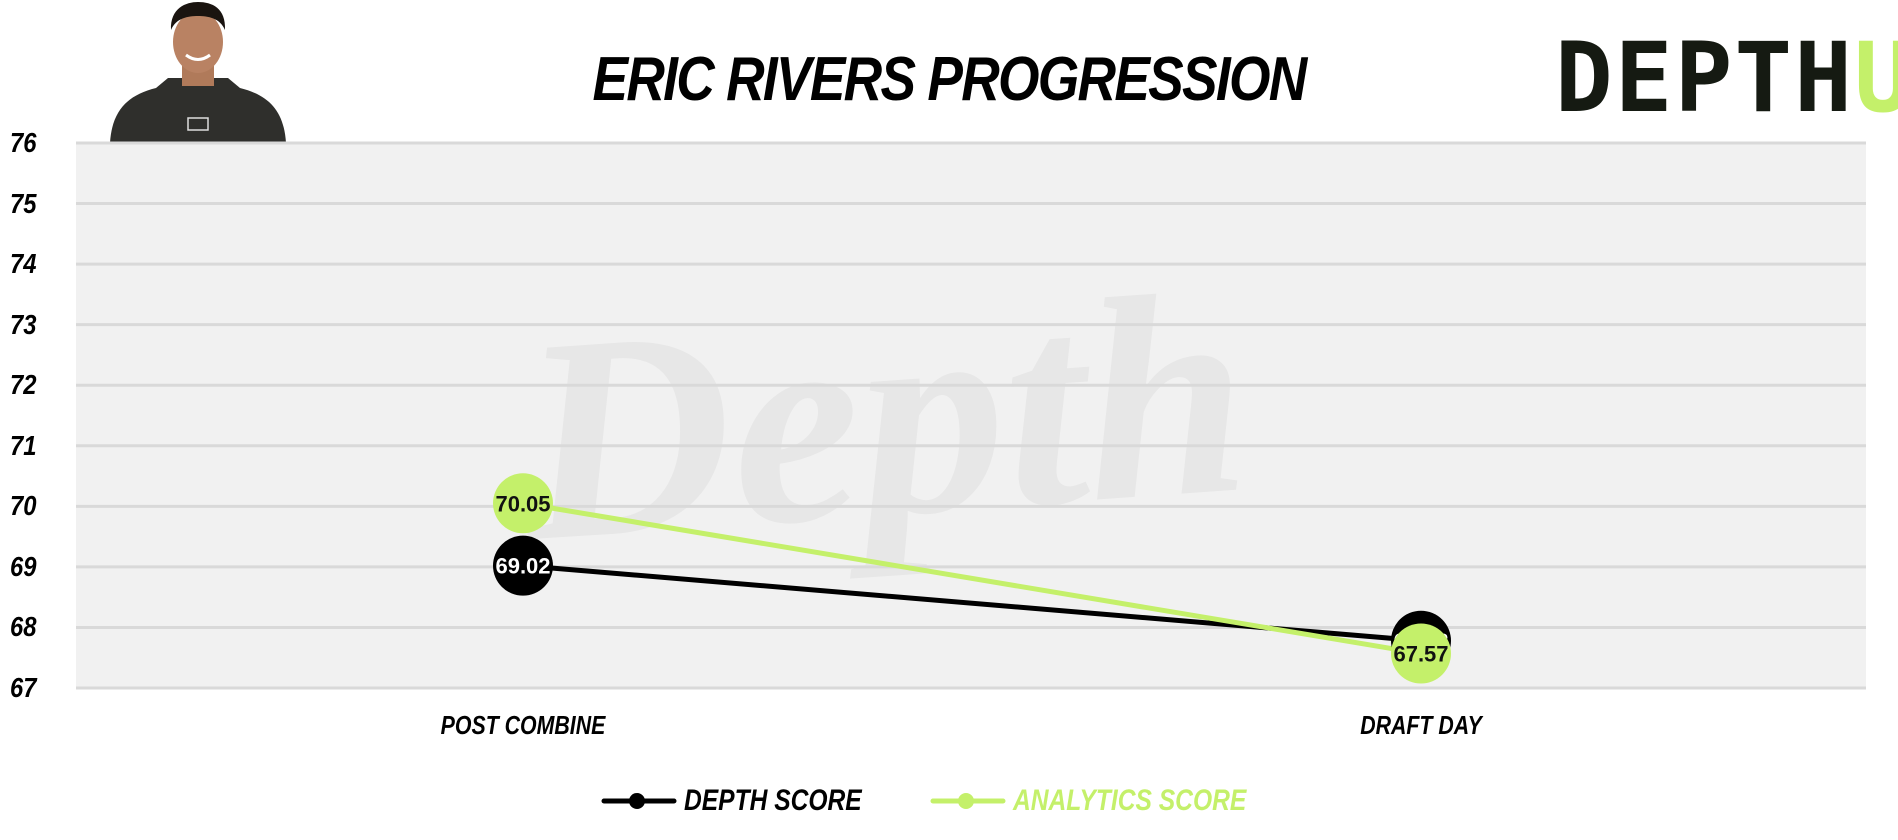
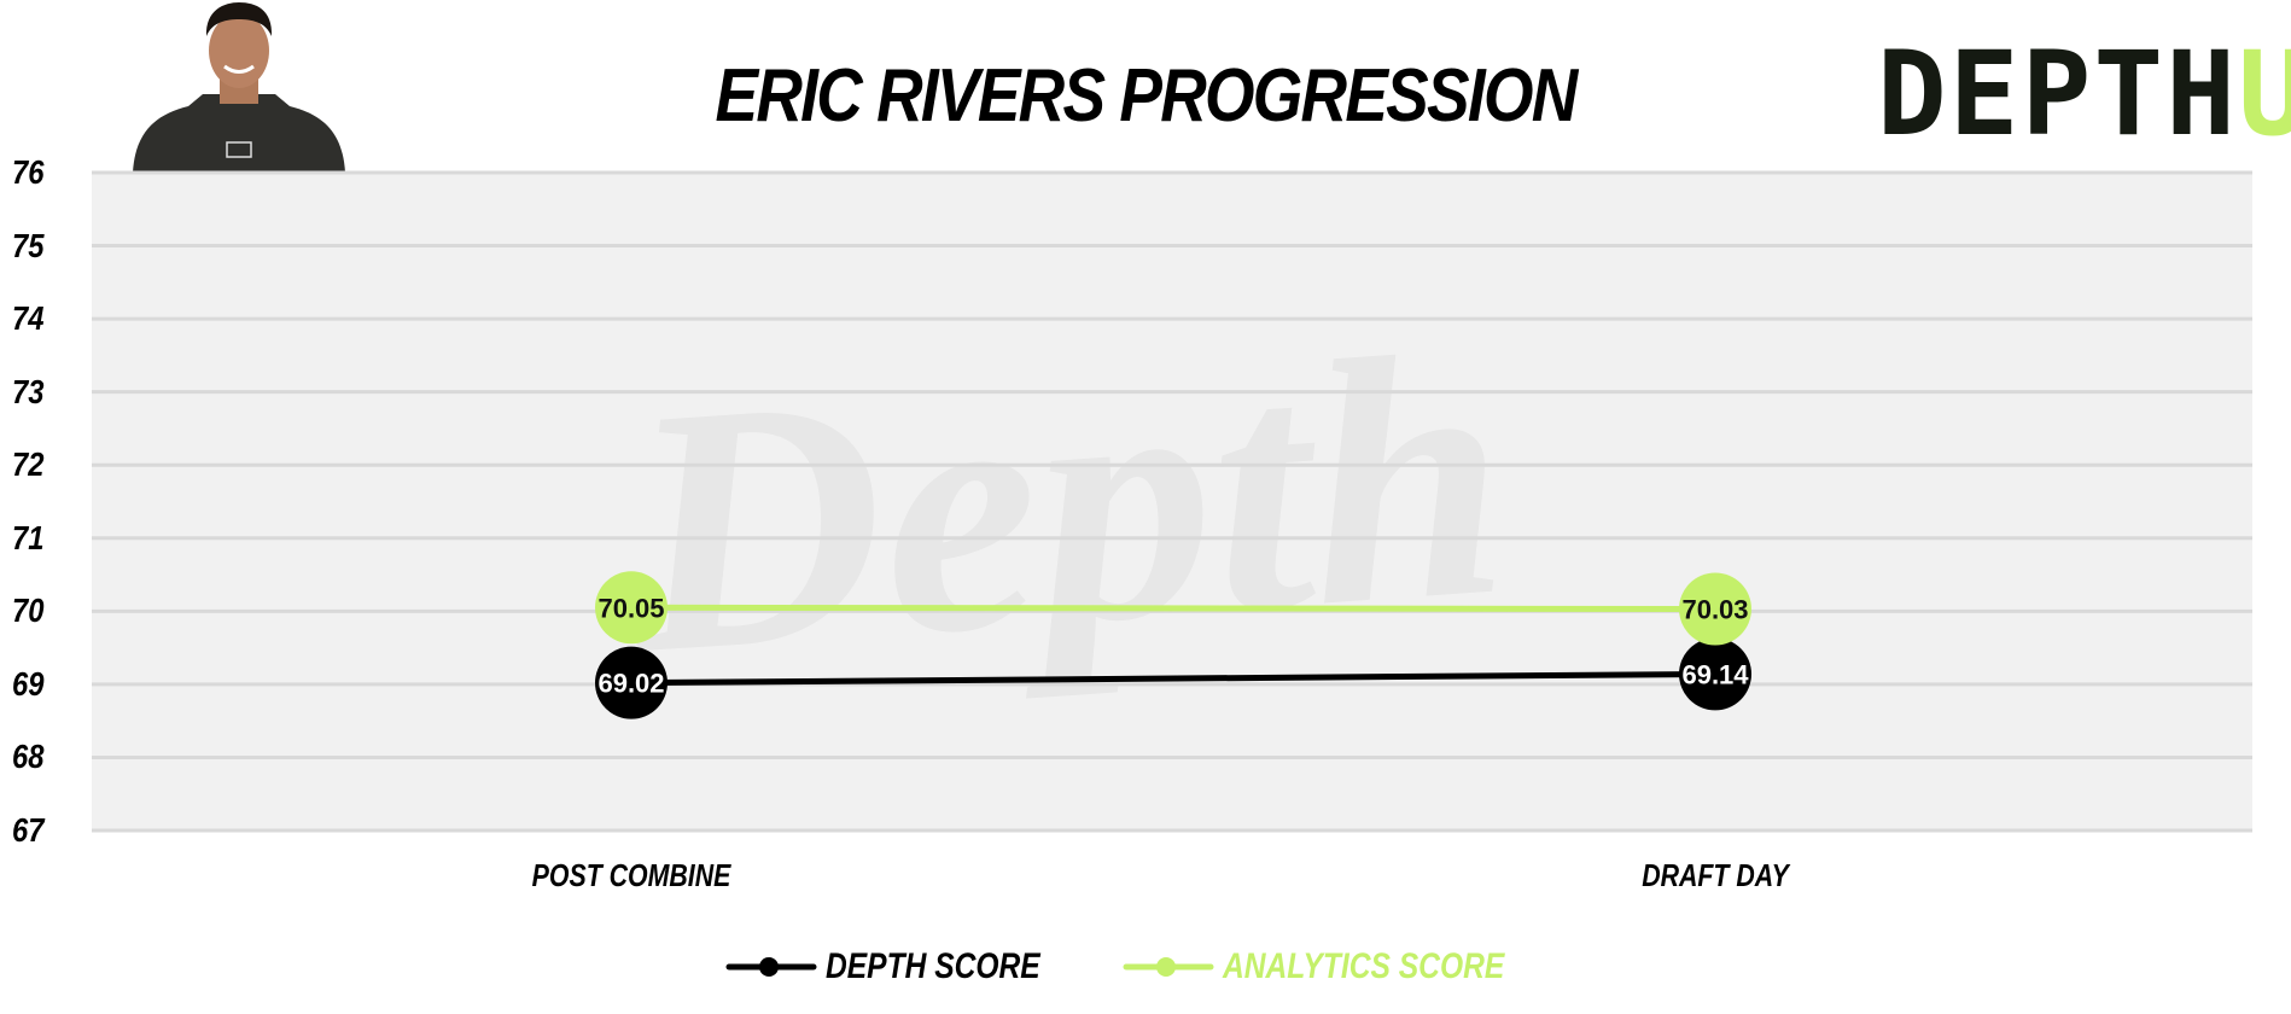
DEPTH SCORE/DRAFT DAY: 67.78 -> 69.14
ANALYTICS SCORE/DRAFT DAY: 67.57 -> 70.03
